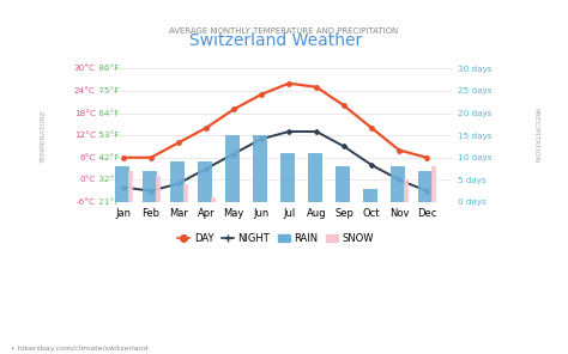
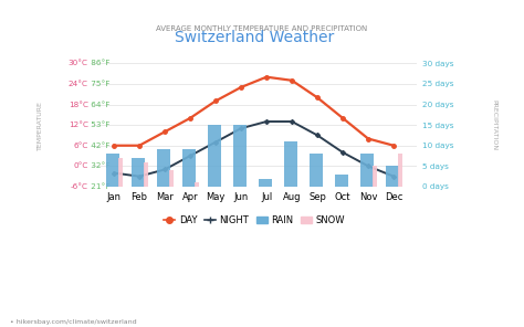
RAIN/Jul: 11 days -> 2 days
RAIN/Dec: 7 days -> 5 days
